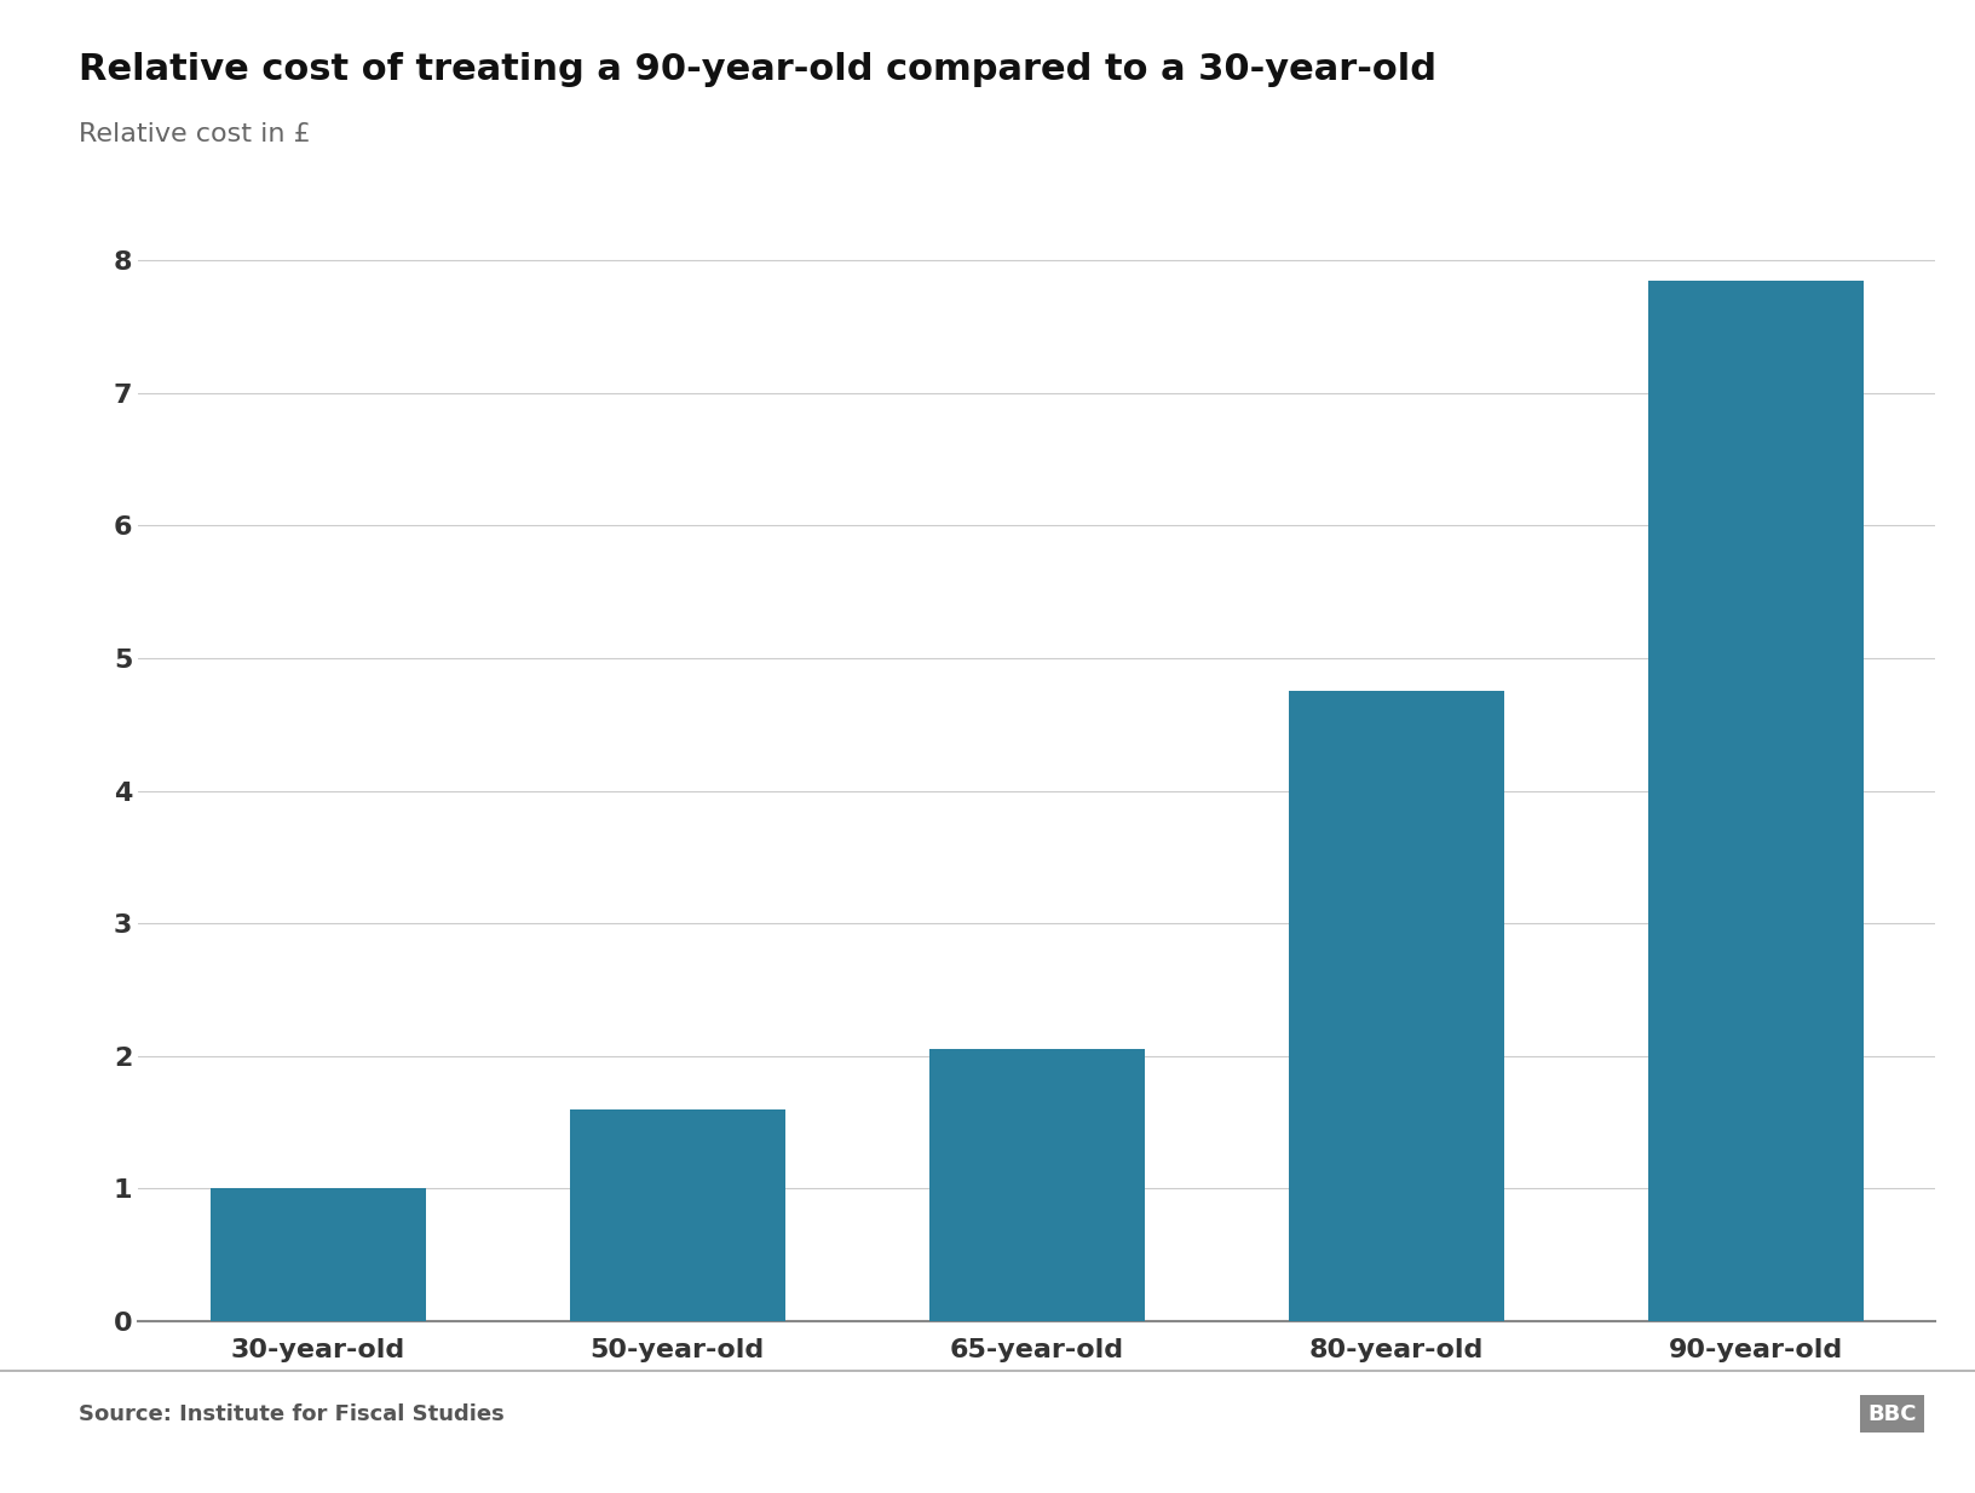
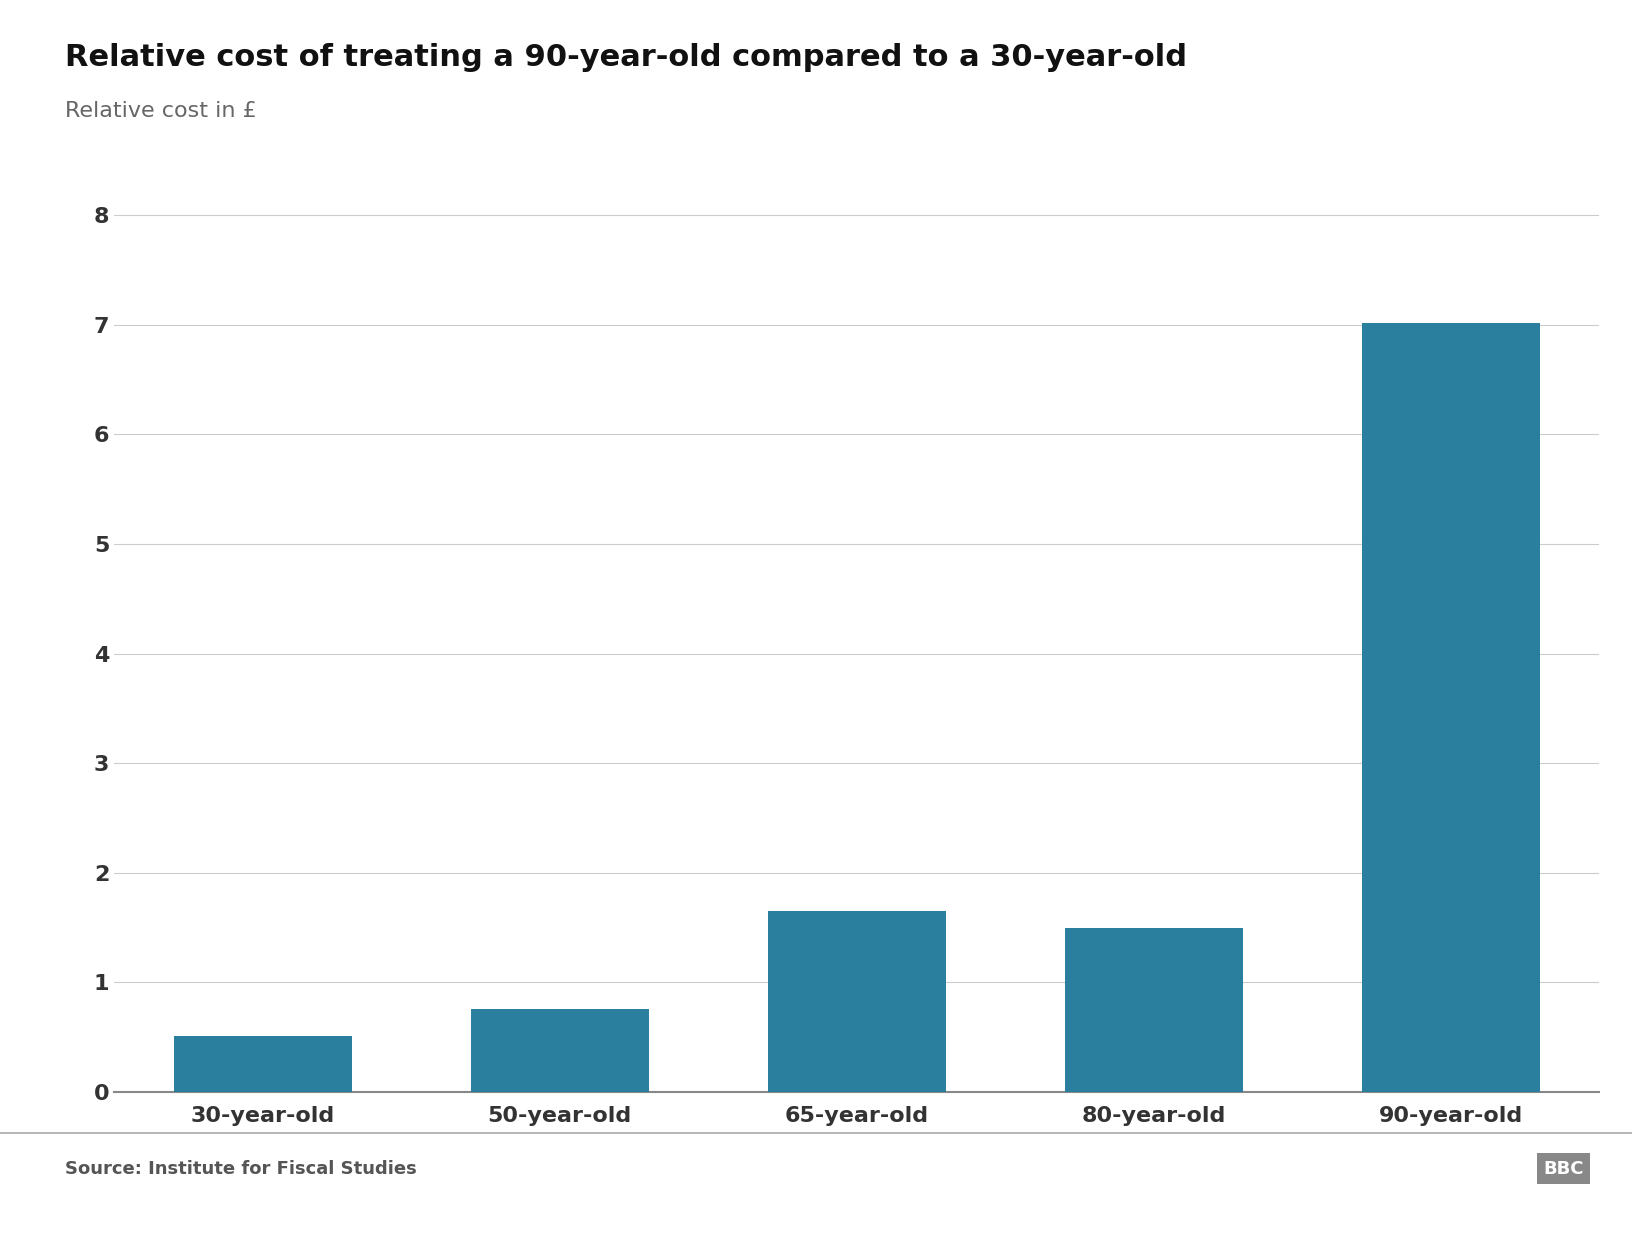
30-year-old: 1.00 -> 0.51
50-year-old: 1.60 -> 0.76
65-year-old: 2.05 -> 1.65
80-year-old: 4.75 -> 1.50
90-year-old: 7.85 -> 7.02
